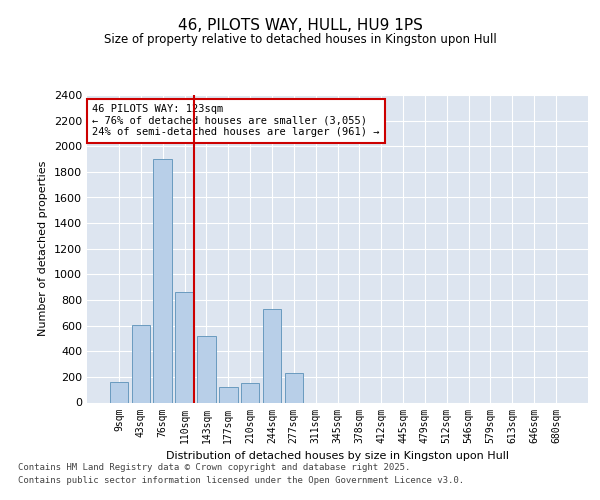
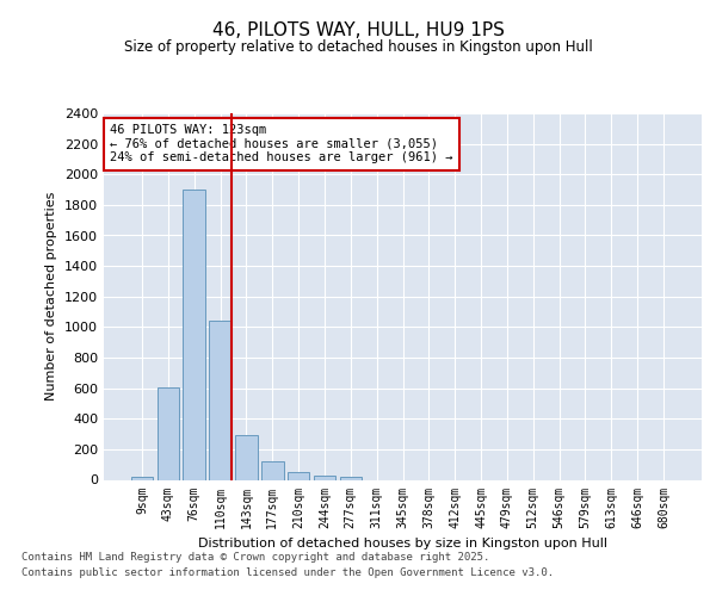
9sqm: 160 -> 20
110sqm: 860 -> 1040
143sqm: 520 -> 300
210sqm: 150 -> 50
244sqm: 730 -> 30
277sqm: 230 -> 20
